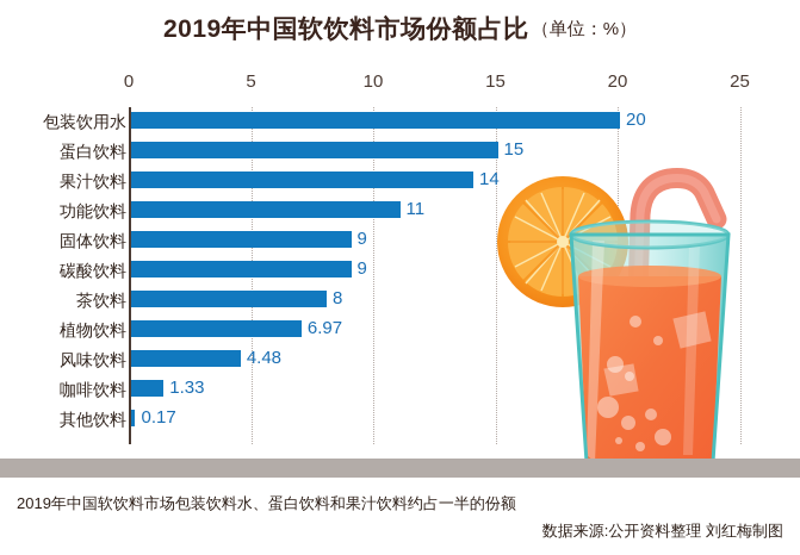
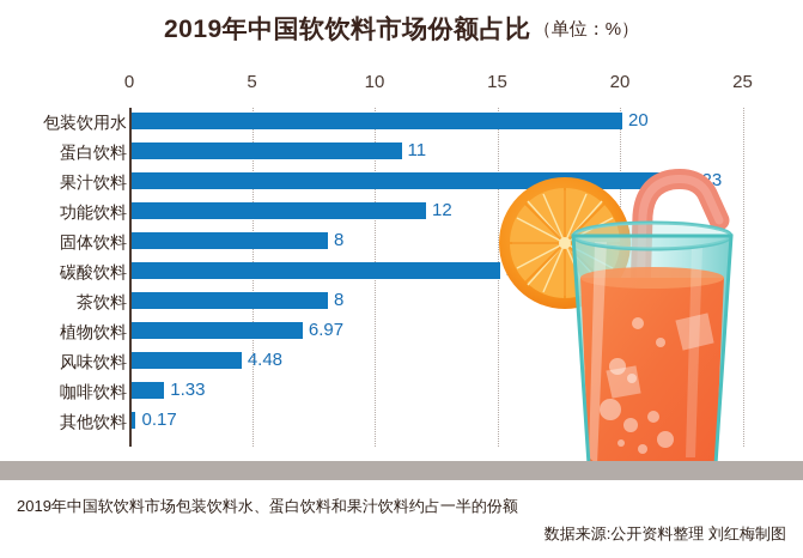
蛋白饮料: 15 -> 11
果汁饮料: 14 -> 23
功能饮料: 11 -> 12
固体饮料: 9 -> 8
碳酸饮料: 9 -> 15
